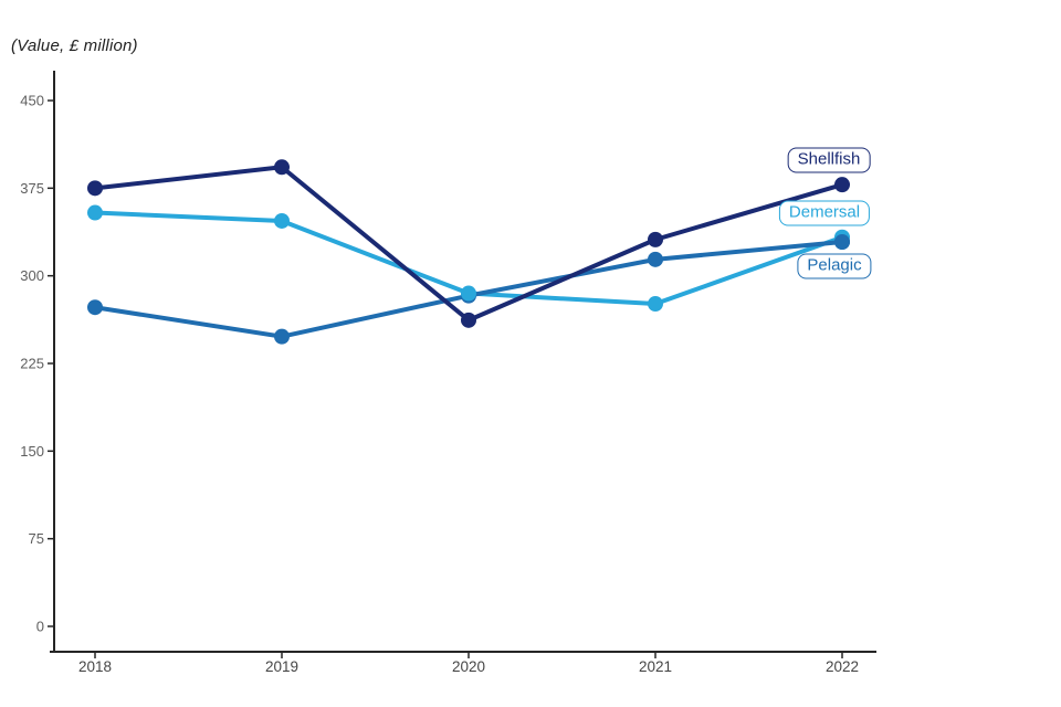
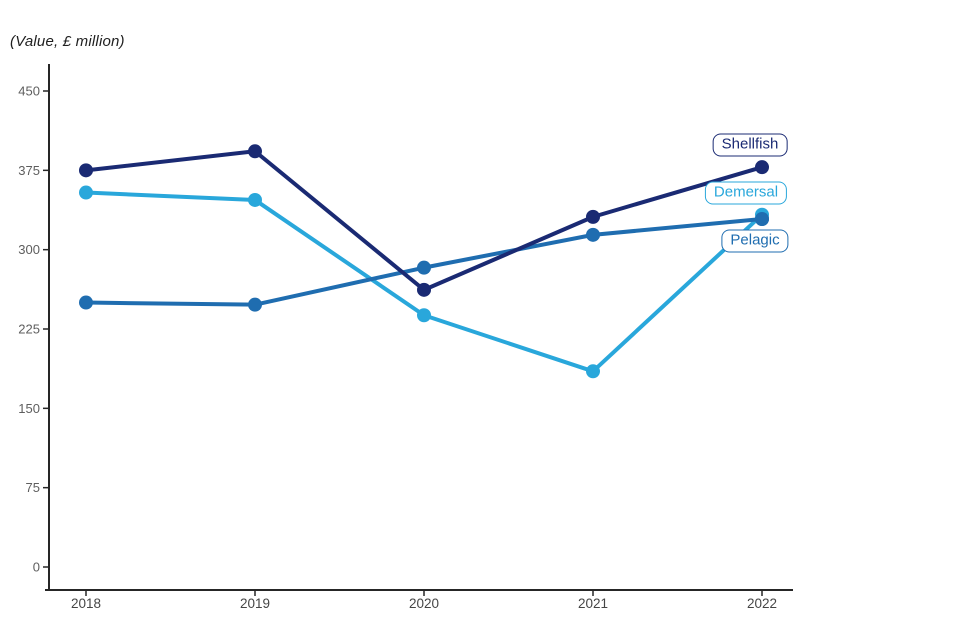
Pelagic/2018: 273 -> 250
Demersal/2020: 285 -> 238
Demersal/2021: 276 -> 185
